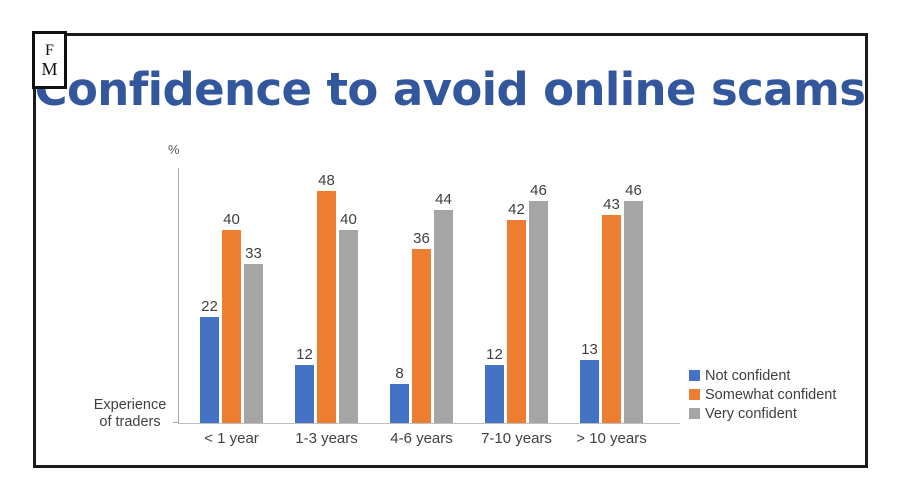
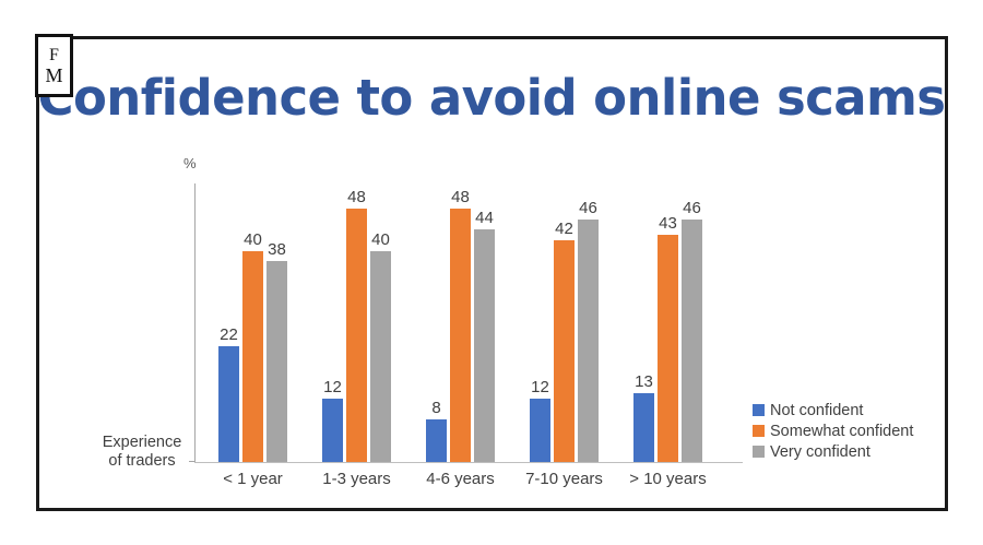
Very confident/< 1 year: 33 -> 38
Somewhat confident/4-6 years: 36 -> 48
